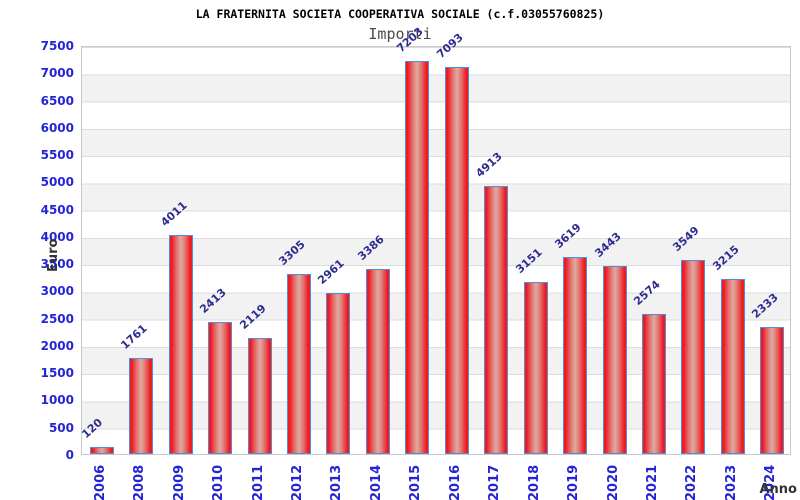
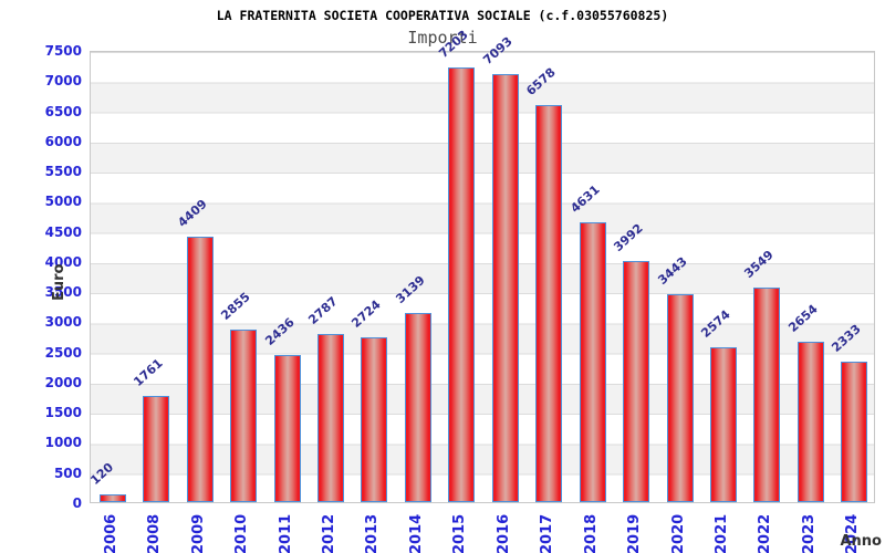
2009: 4011 -> 4409
2010: 2413 -> 2855
2011: 2119 -> 2436
2012: 3305 -> 2787
2013: 2961 -> 2724
2014: 3386 -> 3139
2017: 4913 -> 6578
2018: 3151 -> 4631
2019: 3619 -> 3992
2023: 3215 -> 2654
